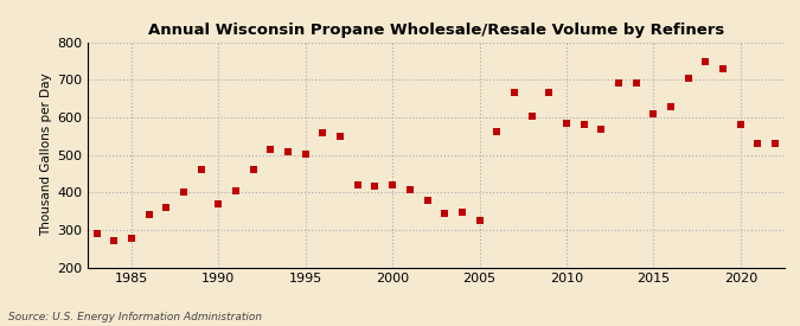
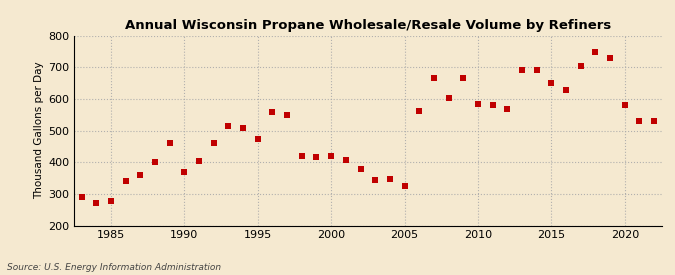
1995: 502 -> 475
2015: 610 -> 650
